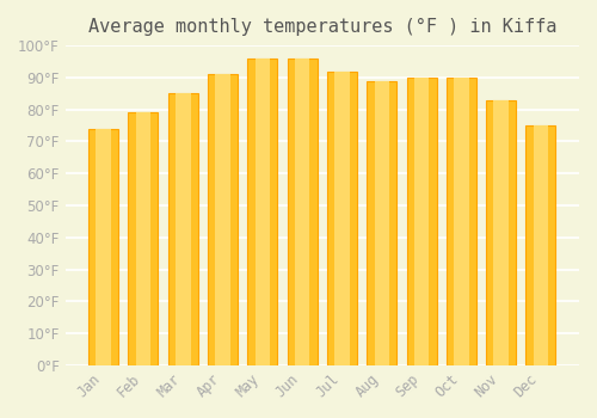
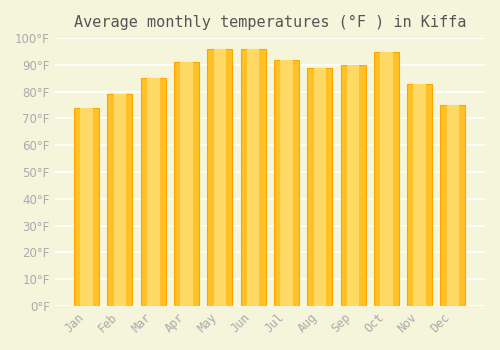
Oct: 90°F -> 95°F
